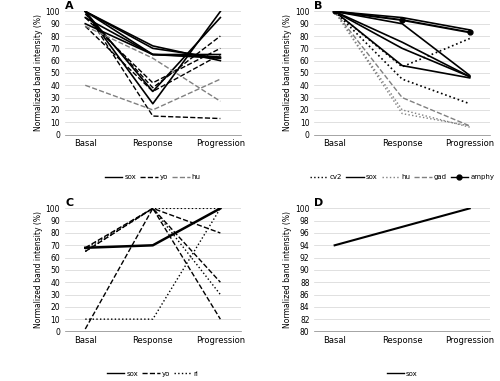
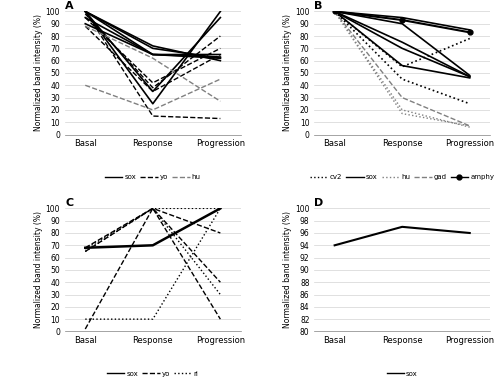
D/Progression: 100 -> 96
